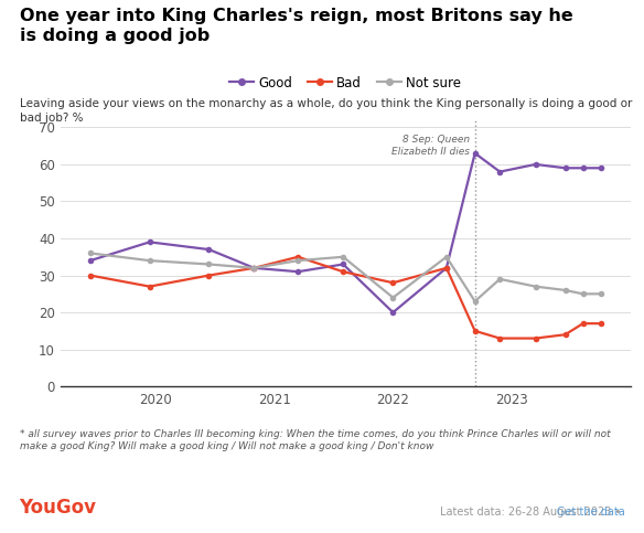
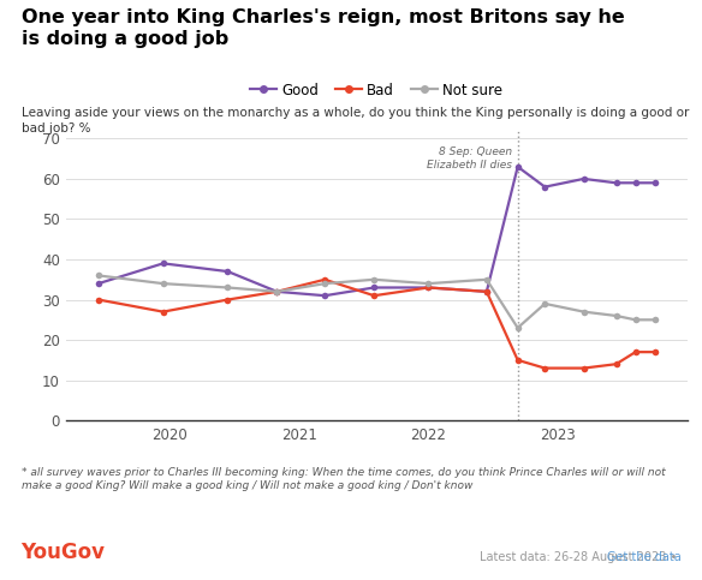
Good/2022: 20 -> 33
Bad/2022: 28 -> 33
Not sure/2022: 24 -> 34
